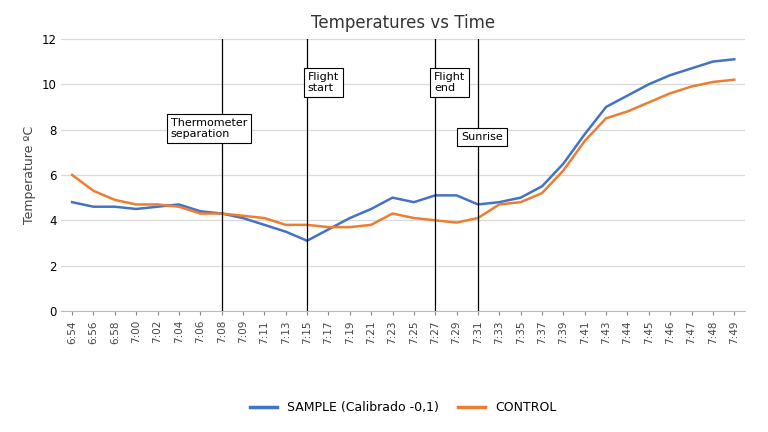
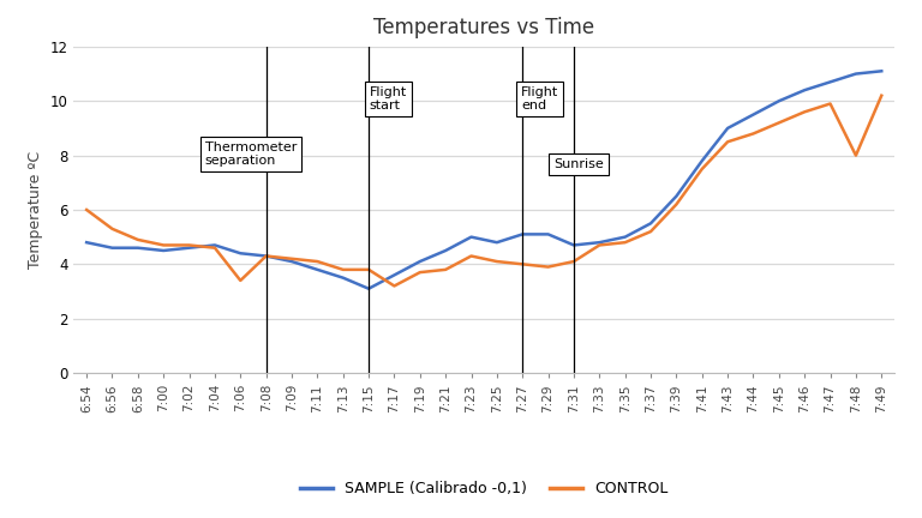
CONTROL/7:06: 4.3 -> 3.4
CONTROL/7:17: 3.7 -> 3.2
CONTROL/7:48: 10.1 -> 8.0
